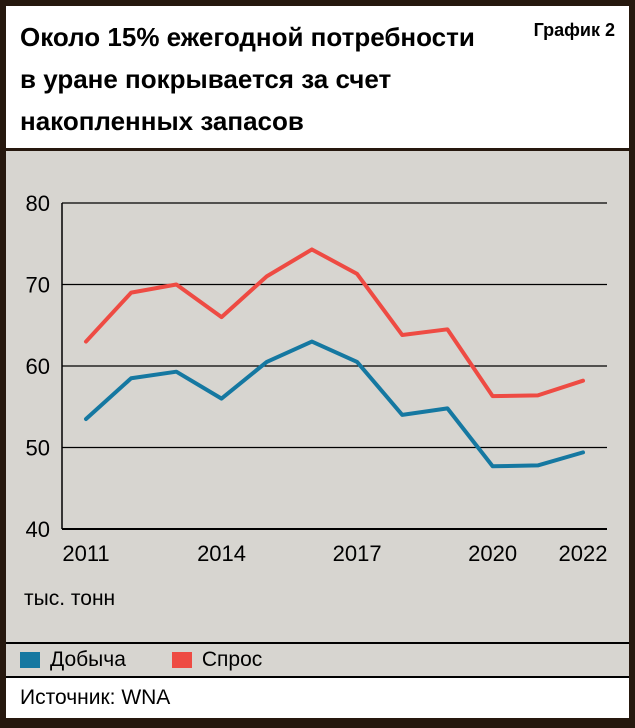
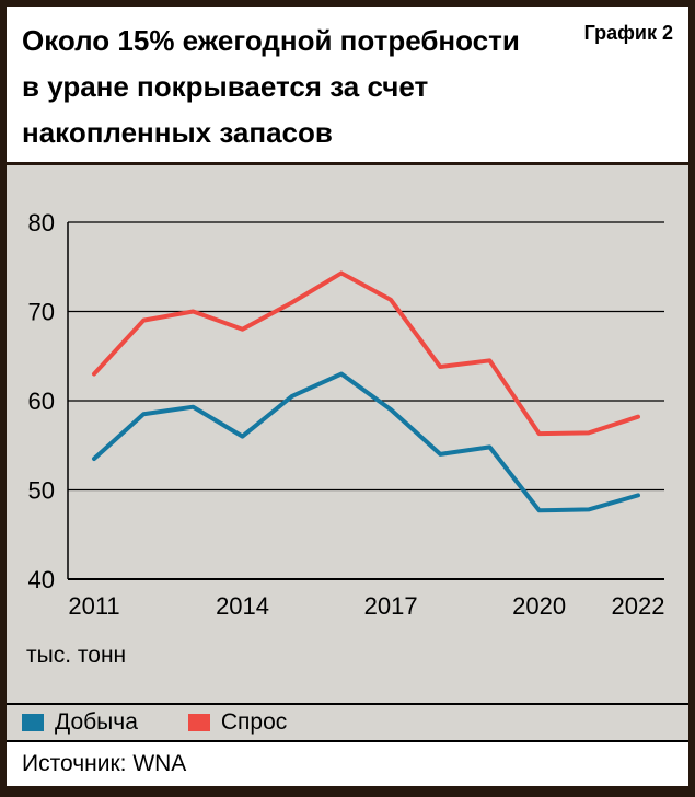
Спрос/2014: 66 -> 68
Добыча/2017: 60 -> 59
